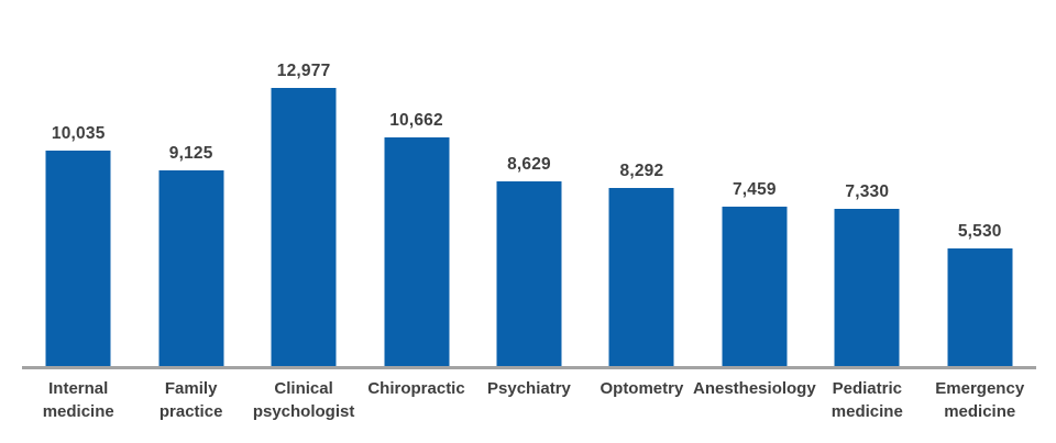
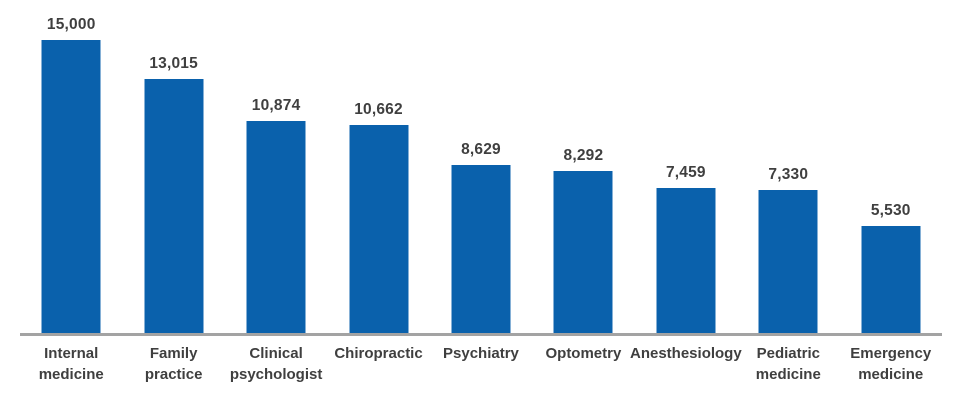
Internal medicine: 10,035 -> 15,000
Family practice: 9,125 -> 13,015
Clinical psychologist: 12,977 -> 10,874
